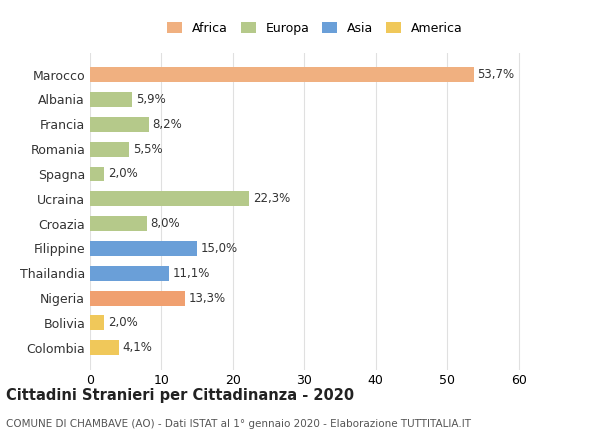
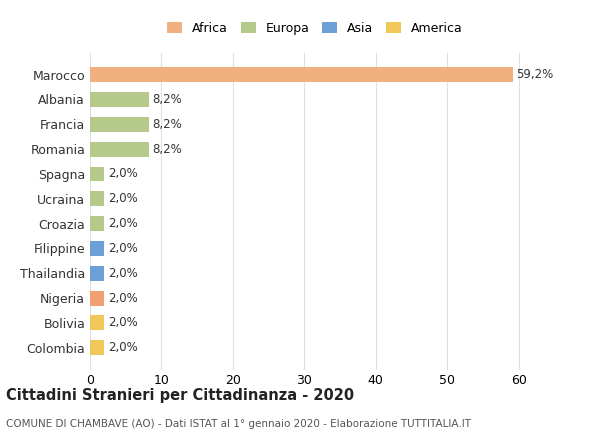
Marocco: 53,7% -> 59,2%
Albania: 5,9% -> 8,2%
Romania: 5,5% -> 8,2%
Ucraina: 22,3% -> 2,0%
Croazia: 8,0% -> 2,0%
Filippine: 15,0% -> 2,0%
Thailandia: 11,1% -> 2,0%
Nigeria: 13,3% -> 2,0%
Colombia: 4,1% -> 2,0%
